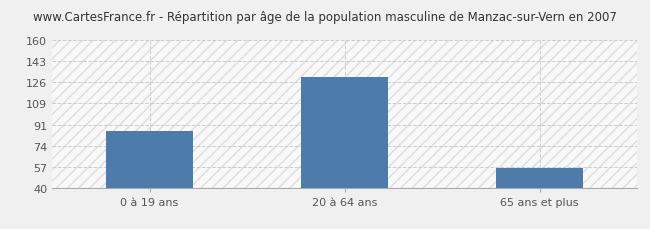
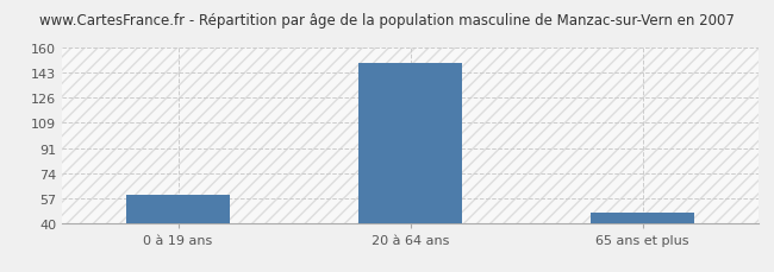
0 à 19 ans: 86 -> 59
20 à 64 ans: 130 -> 150
65 ans et plus: 56 -> 47
